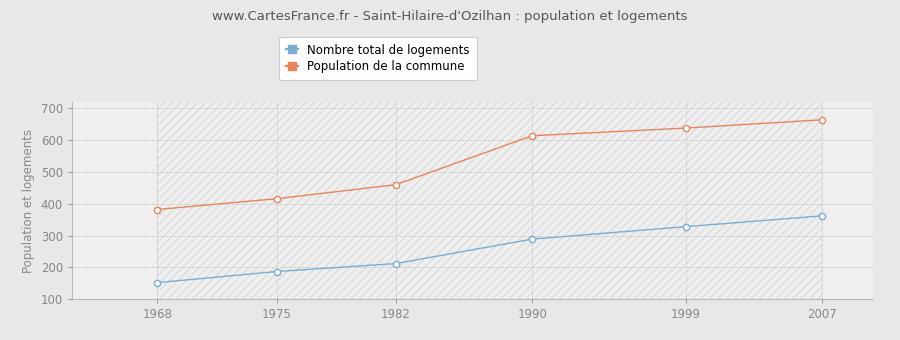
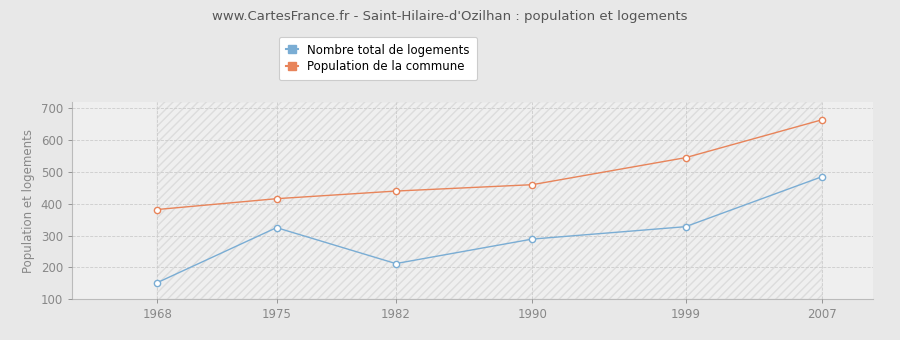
Nombre total de logements/1975: 187 -> 325
Population de la commune/1982: 460 -> 440
Population de la commune/1990: 614 -> 460
Population de la commune/1999: 638 -> 545
Nombre total de logements/2007: 362 -> 485
